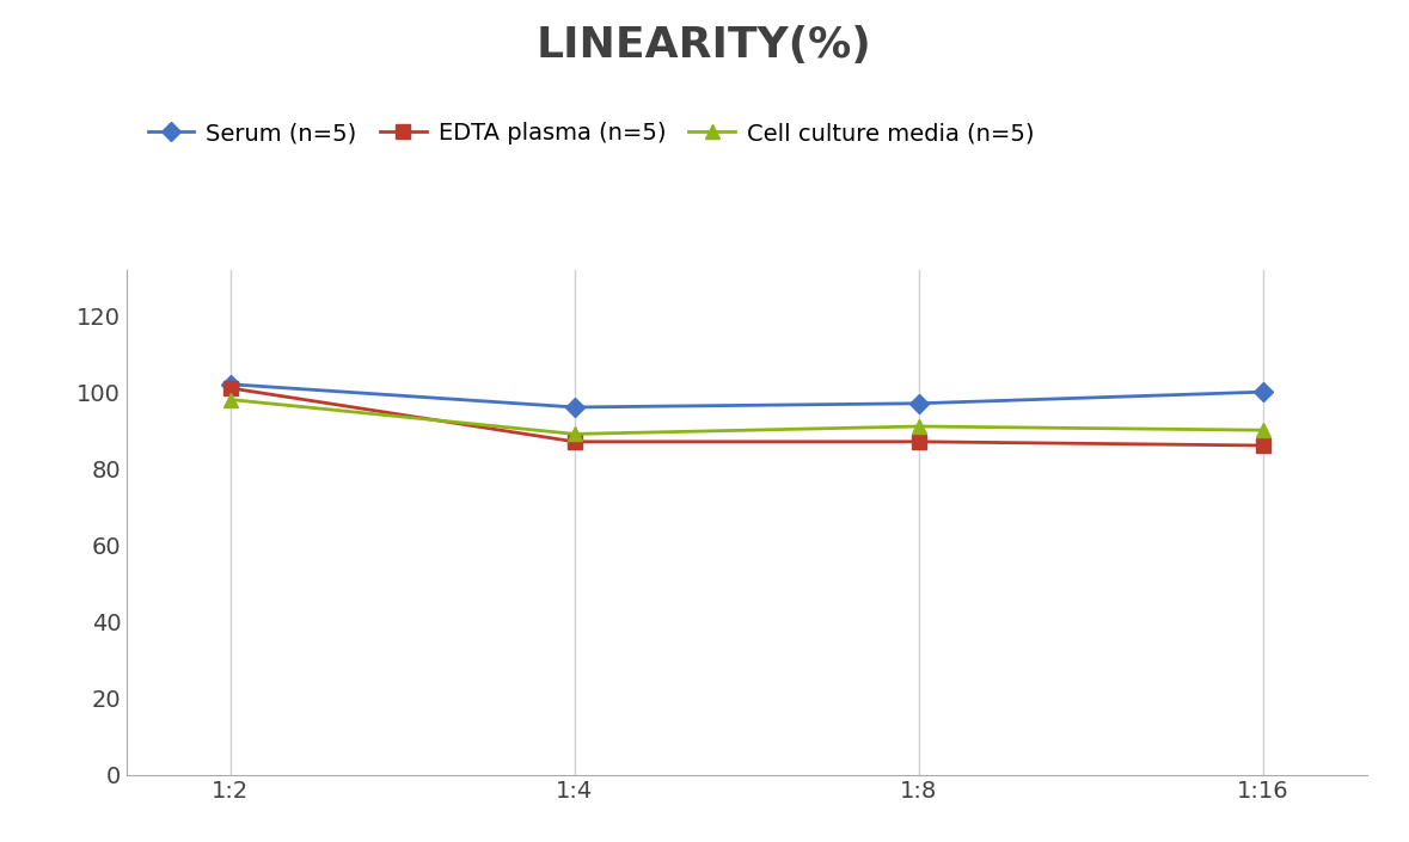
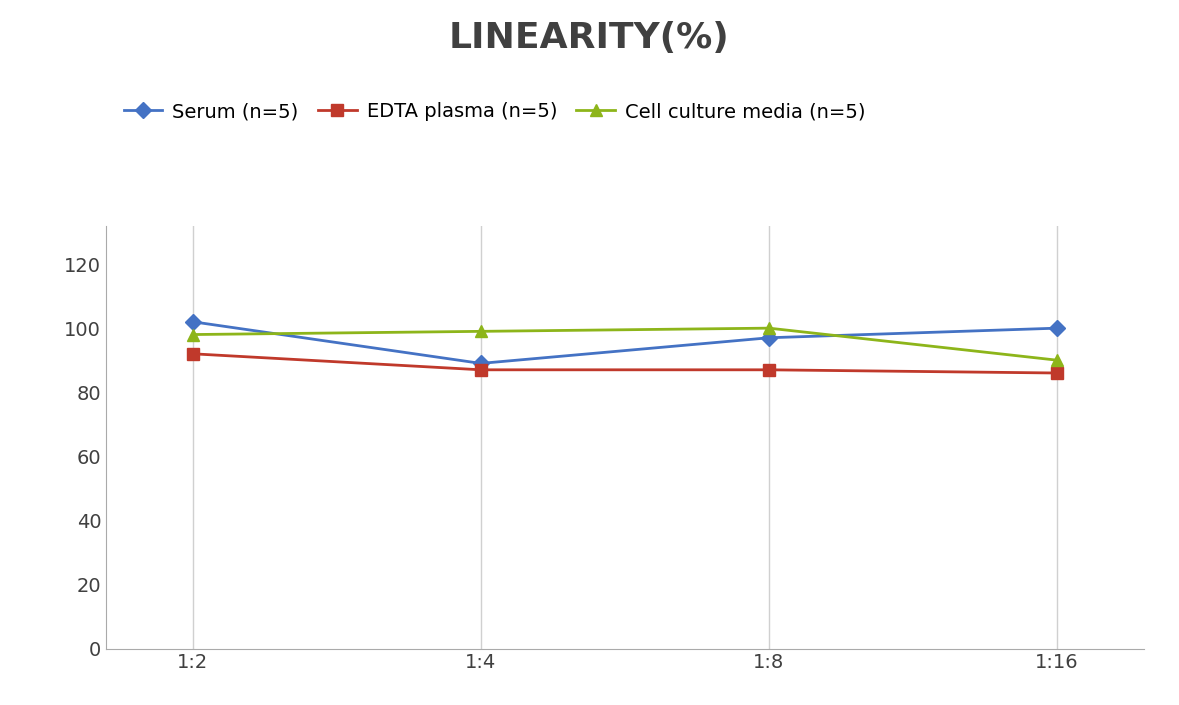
EDTA plasma (n=5)/1:2: 101 -> 92
Serum (n=5)/1:4: 96 -> 89
Cell culture media (n=5)/1:4: 89 -> 99
Cell culture media (n=5)/1:8: 91 -> 100
